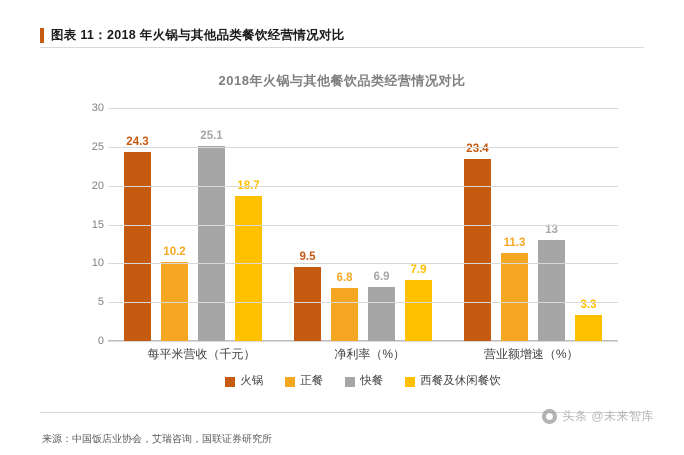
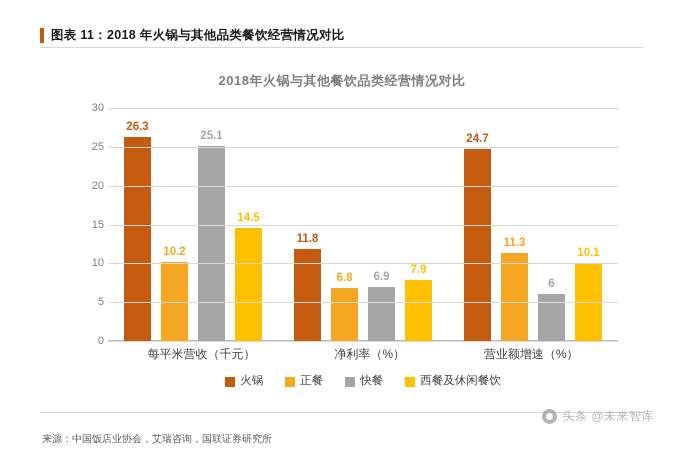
火锅/每平米营收（千元）: 24.3 -> 26.3
西餐及休闲餐饮/每平米营收（千元）: 18.7 -> 14.5
火锅/净利率（%）: 9.5 -> 11.8
火锅/营业额增速（%）: 23.4 -> 24.7
快餐/营业额增速（%）: 13 -> 6
西餐及休闲餐饮/营业额增速（%）: 3.3 -> 10.1
